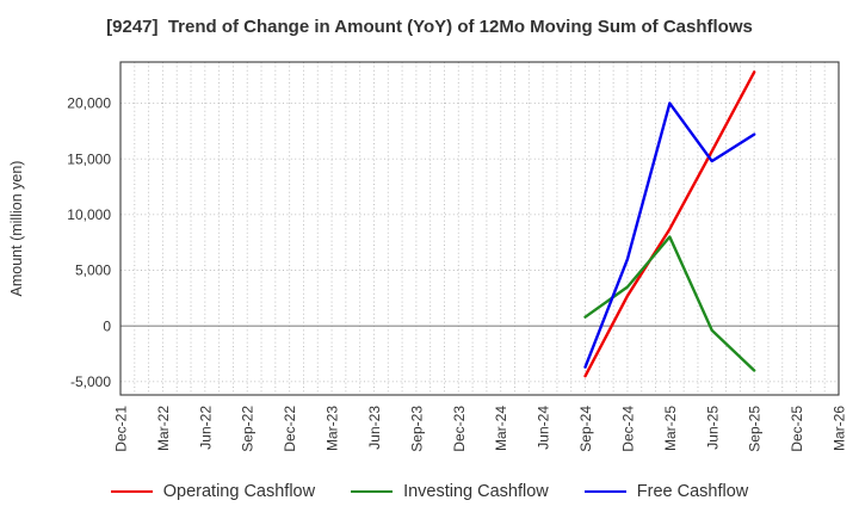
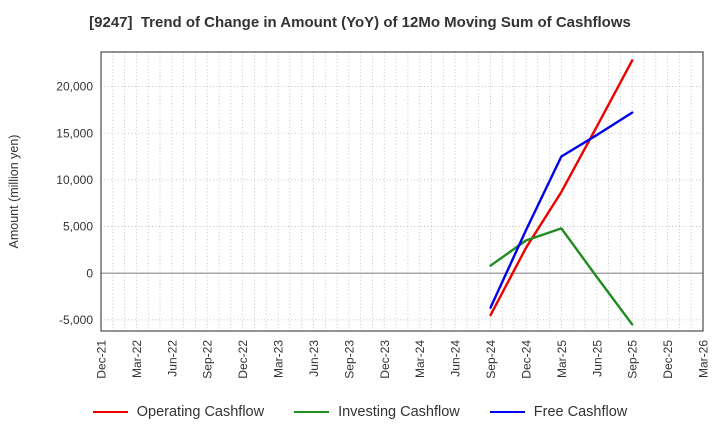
Free Cashflow/Dec-24: 6000 -> 5000
Investing Cashflow/Mar-25: 8000 -> 5000
Free Cashflow/Mar-25: 20000 -> 12000
Investing Cashflow/Sep-25: -4000 -> -6000
